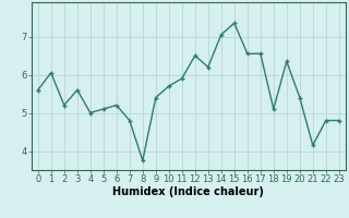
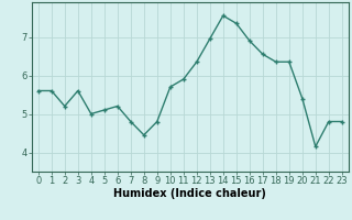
1: 6.05 -> 5.60
8: 3.75 -> 4.45
9: 5.40 -> 4.80
12: 6.50 -> 6.35
13: 6.20 -> 6.95
14: 7.05 -> 7.55
16: 6.55 -> 6.90
18: 5.10 -> 6.35
